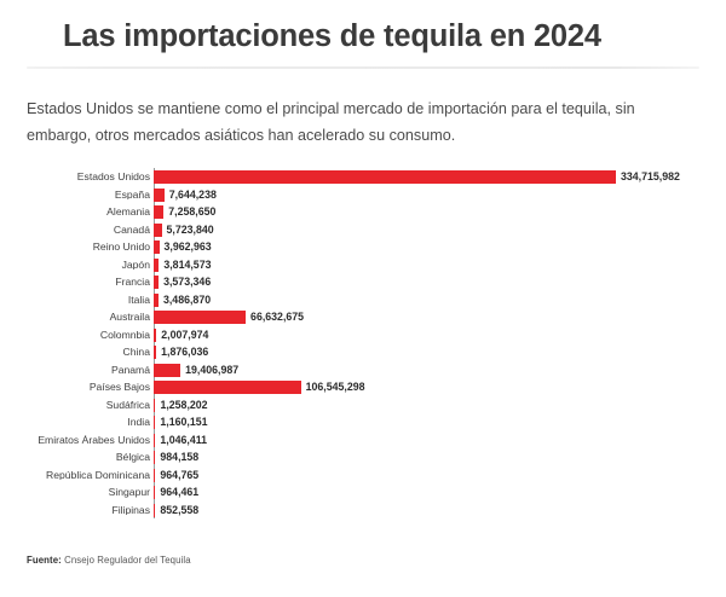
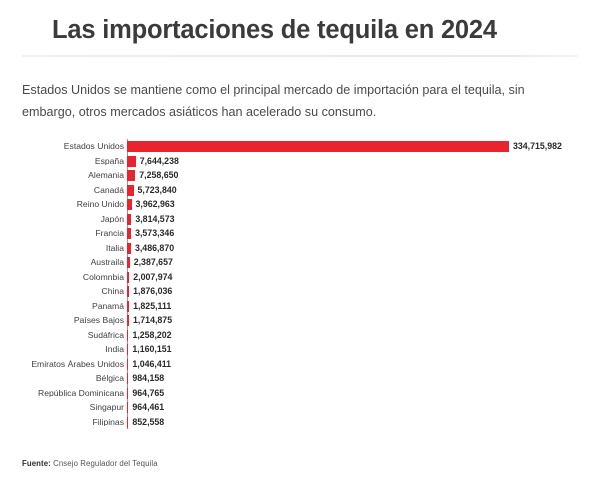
Austraila: 66,632,675 -> 2,387,657
Panamá: 19,406,987 -> 1,825,111
Países Bajos: 106,545,298 -> 1,714,875
